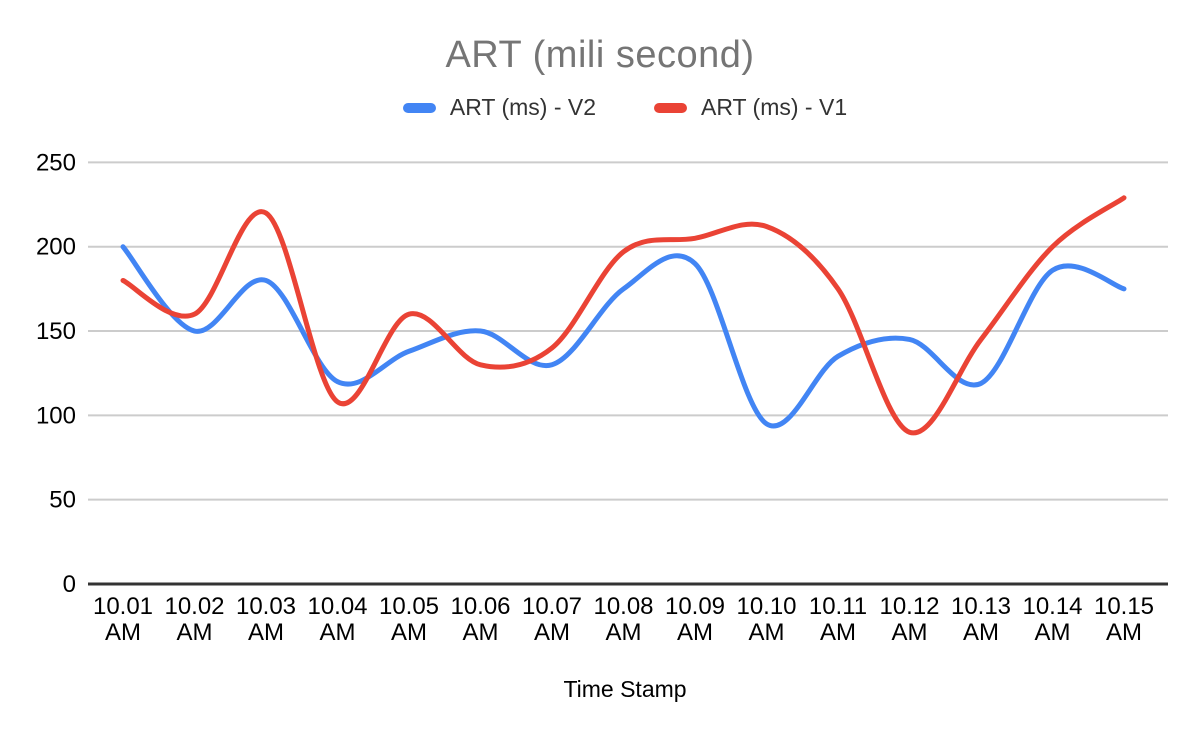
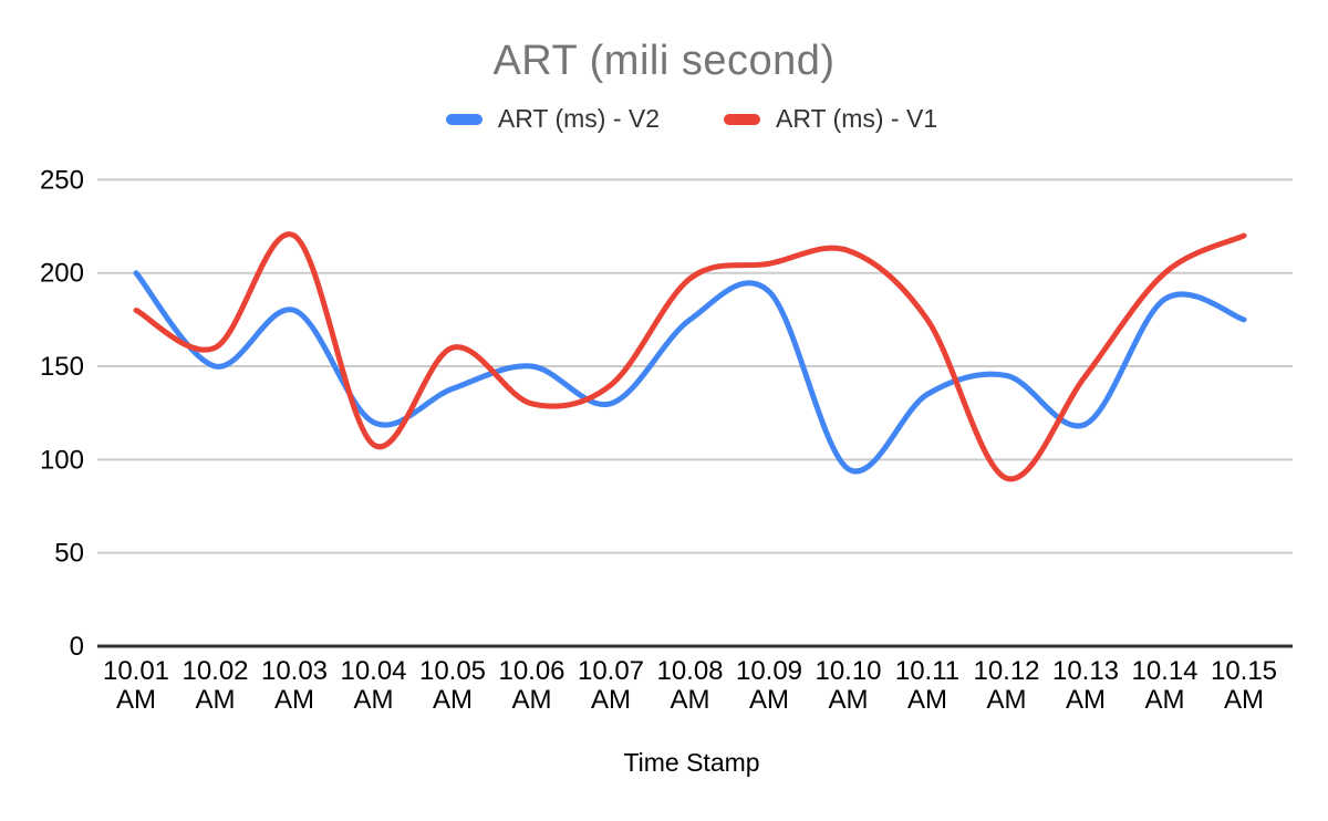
ART (ms) - V1/10.15 AM: 229 -> 220
